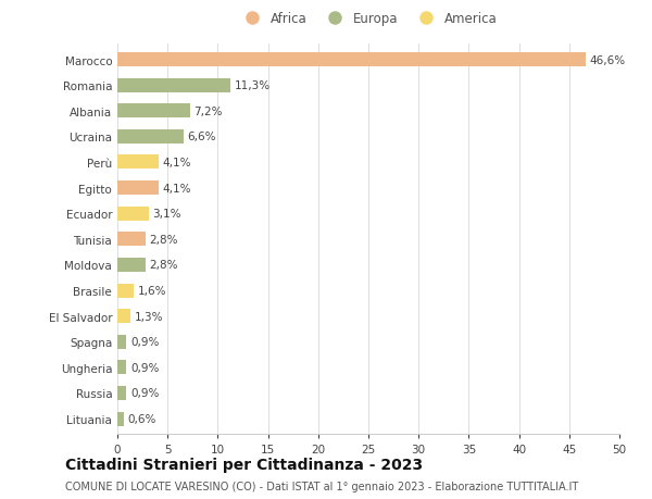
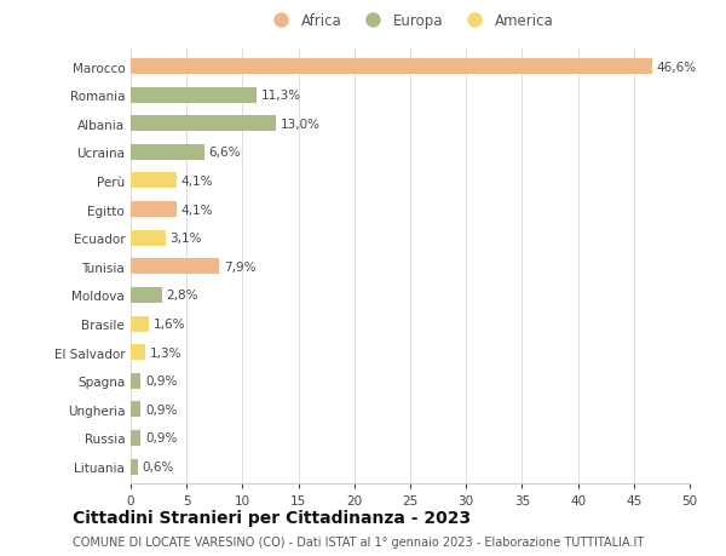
Albania: 7,2% -> 13,0%
Tunisia: 2,8% -> 7,9%
